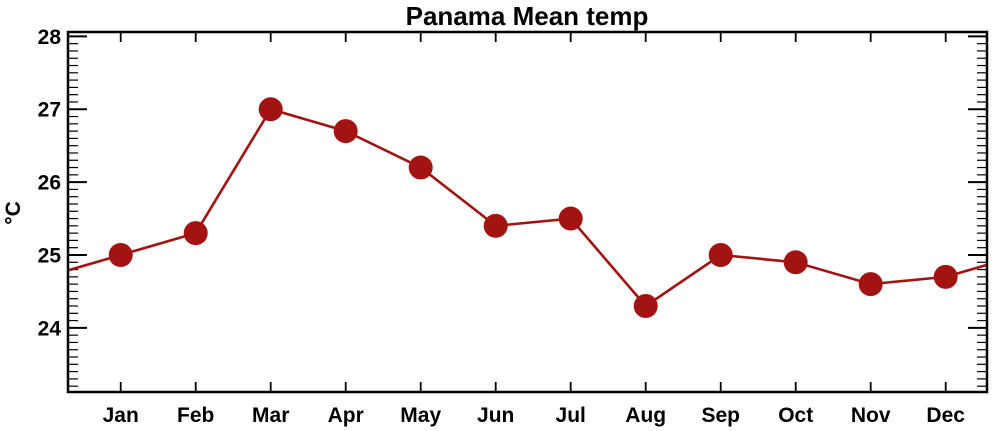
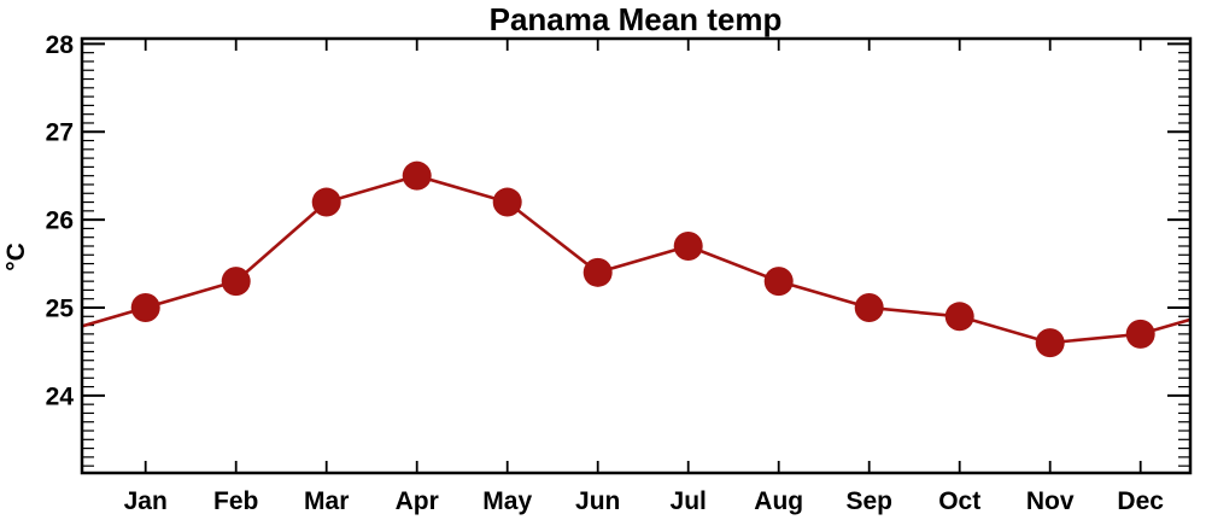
Mar: 27.0 -> 26.2
Apr: 26.7 -> 26.5
Jul: 25.5 -> 25.7
Aug: 24.3 -> 25.3
